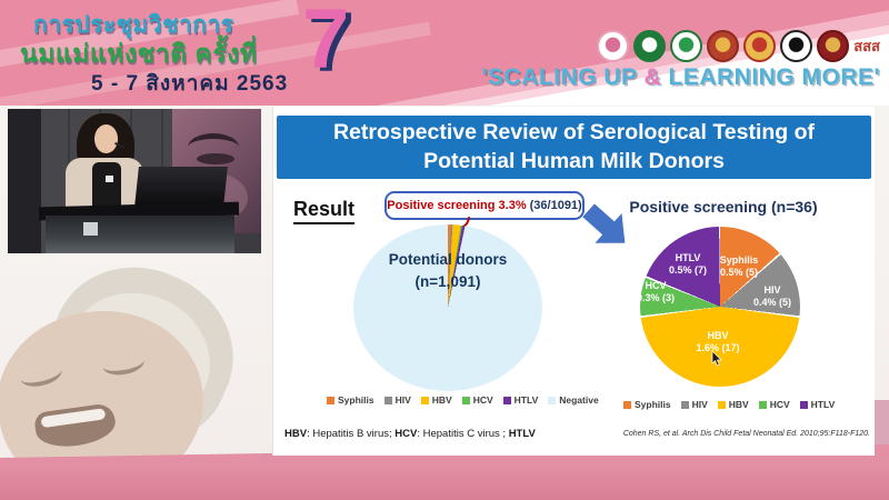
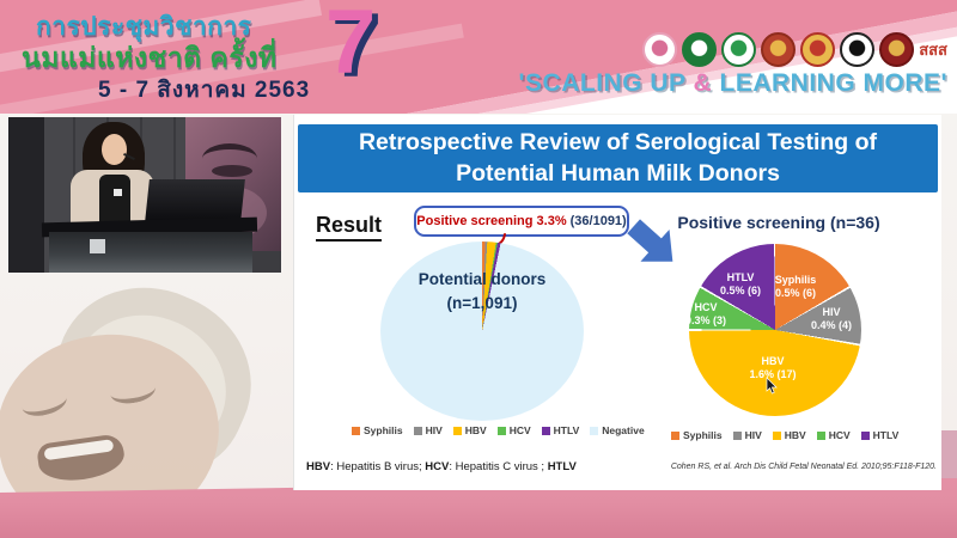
Positive screening (n=36)/Syphilis: 5 -> 6
Positive screening (n=36)/HIV: 5 -> 4
Positive screening (n=36)/HTLV: 7 -> 6
